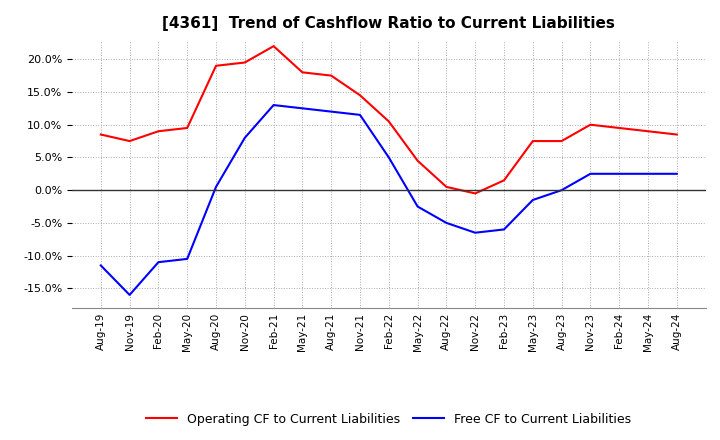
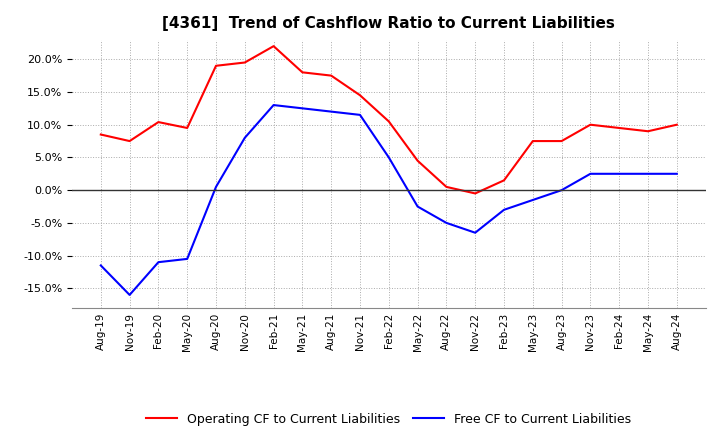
Operating CF to Current Liabilities/Feb-20: 9.0% -> 10.4%
Free CF to Current Liabilities/Feb-23: -6.0% -> -3.0%
Operating CF to Current Liabilities/Aug-24: 8.5% -> 10.0%
